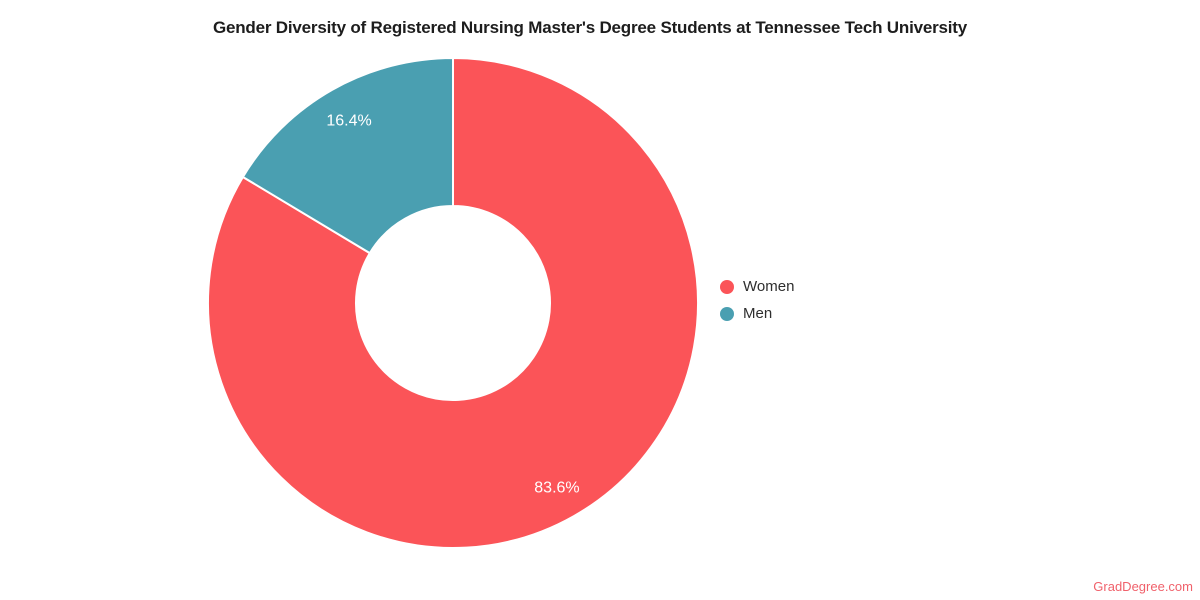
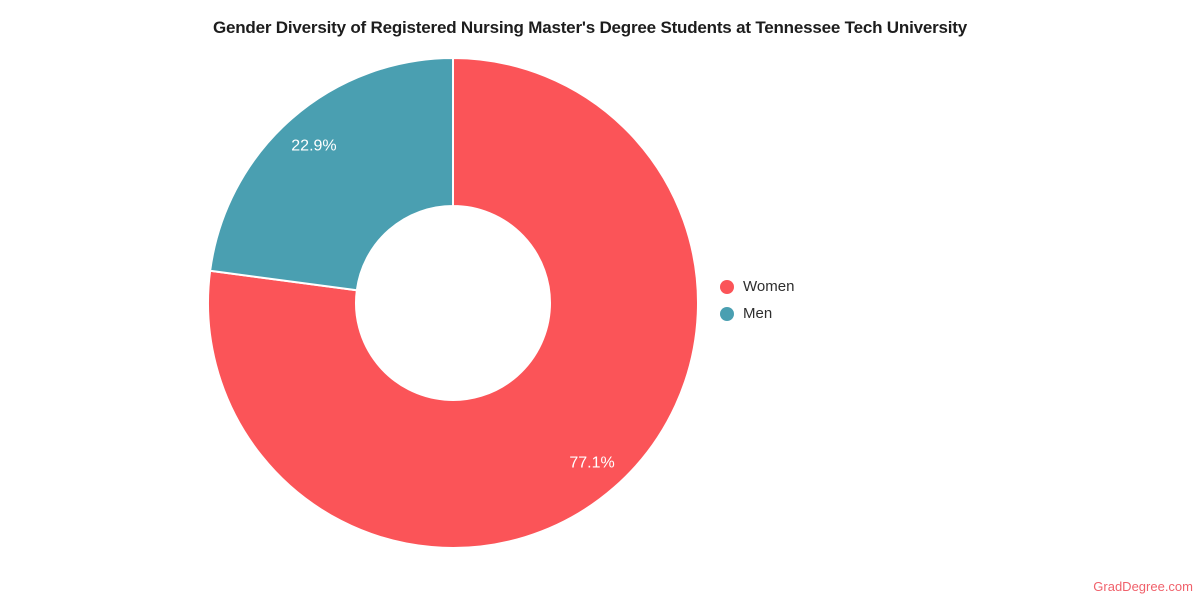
Women: 83.6% -> 77.1%
Men: 16.4% -> 22.9%
